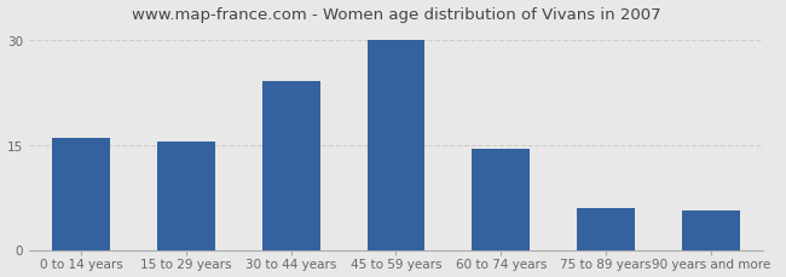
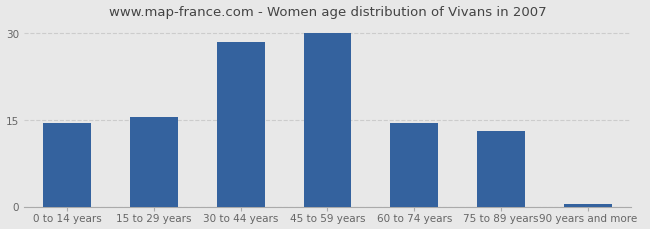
0 to 14 years: 16.0 -> 14.5
30 to 44 years: 24.2 -> 28.5
75 to 89 years: 6.0 -> 13.0
90 years and more: 5.6 -> 0.5
